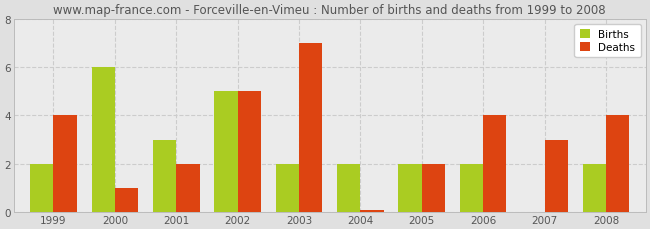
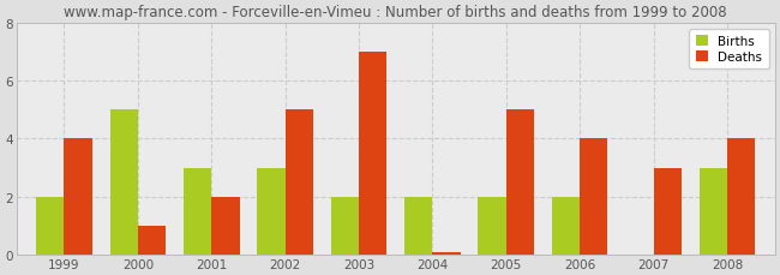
Births/2000: 6 -> 5
Births/2002: 5 -> 3
Deaths/2005: 2.0 -> 5.0
Births/2008: 2 -> 3
